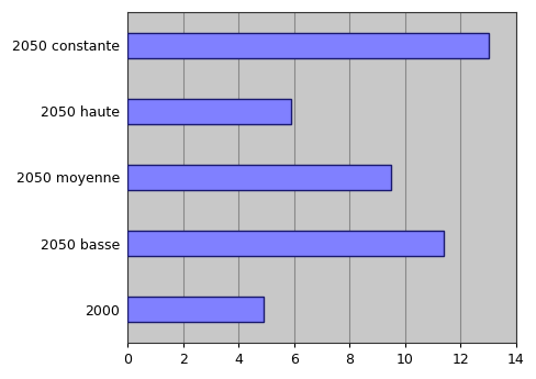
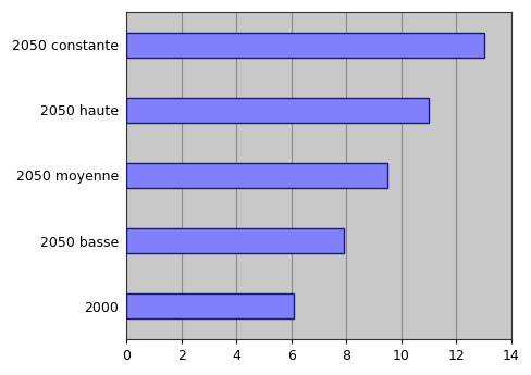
2050 haute: 5.9 -> 11.0
2050 basse: 11.4 -> 7.9
2000: 4.9 -> 6.1
